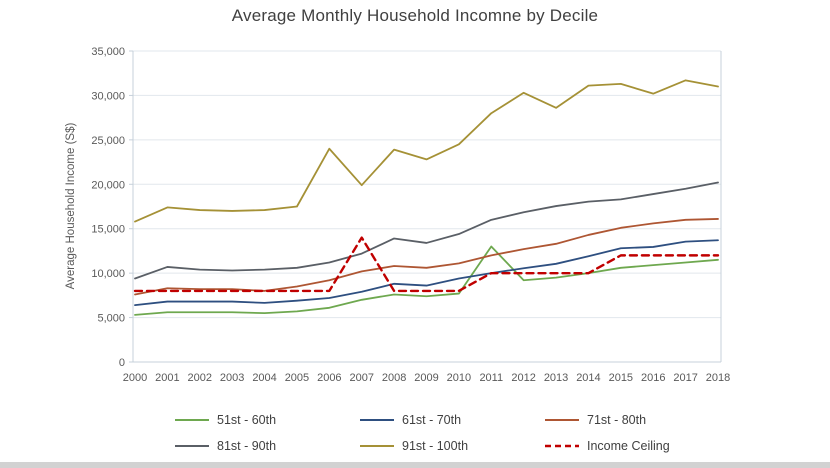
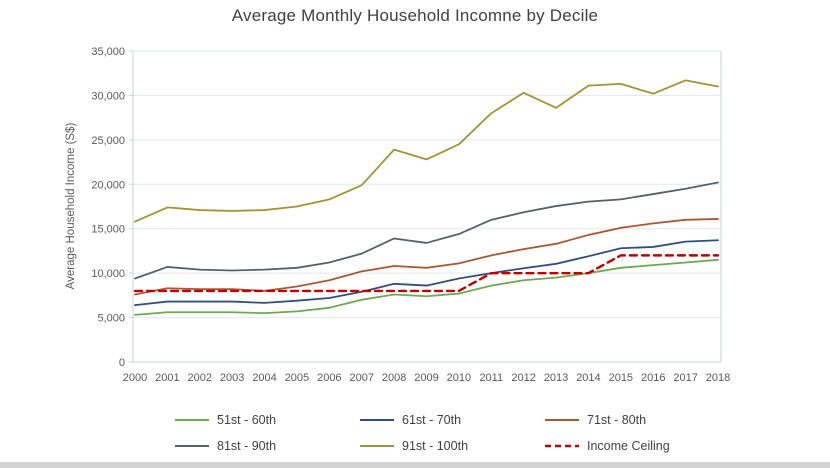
91st - 100th/2006: 24000 -> 18000
Income Ceiling/2007: 14000 -> 8000
51st - 60th/2011: 13000 -> 9000
